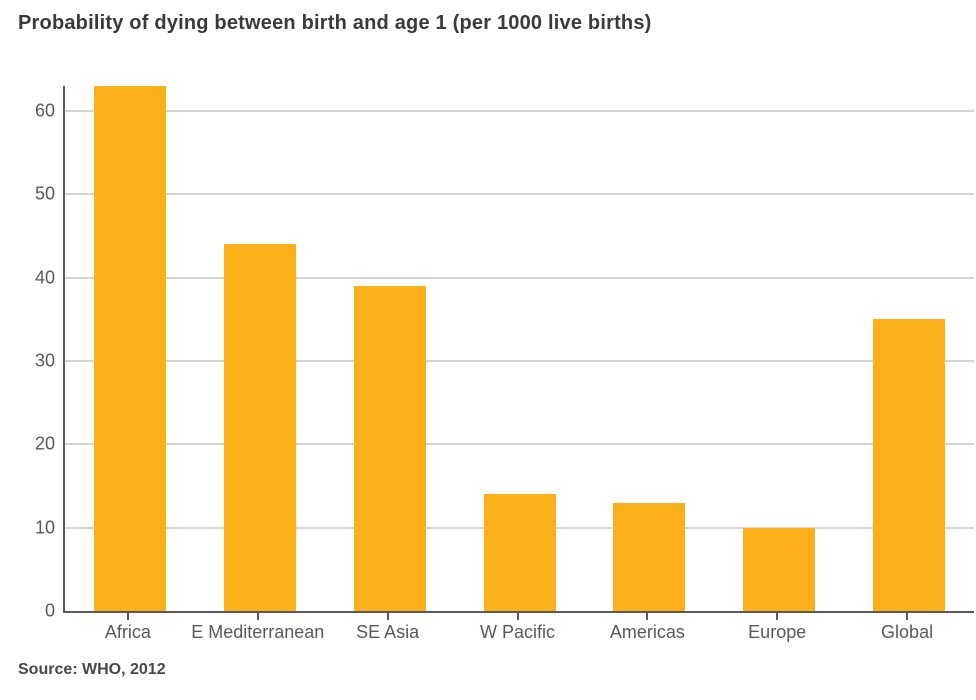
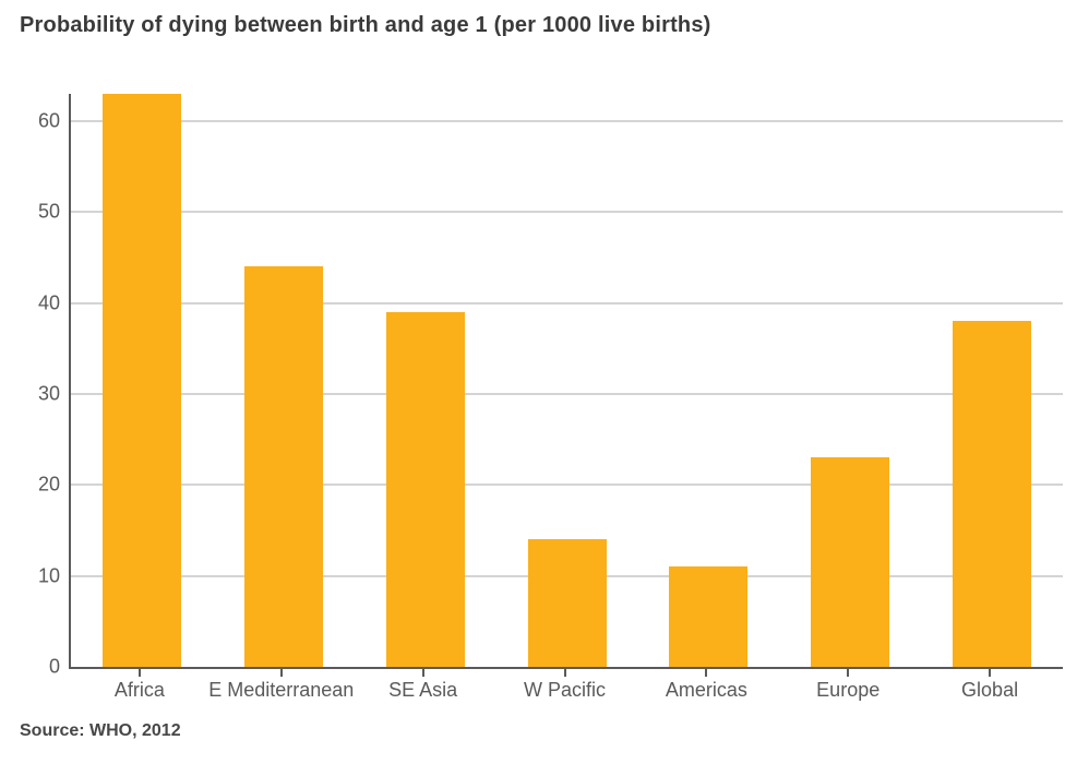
Americas: 13 -> 11
Europe: 10 -> 23
Global: 35 -> 38
